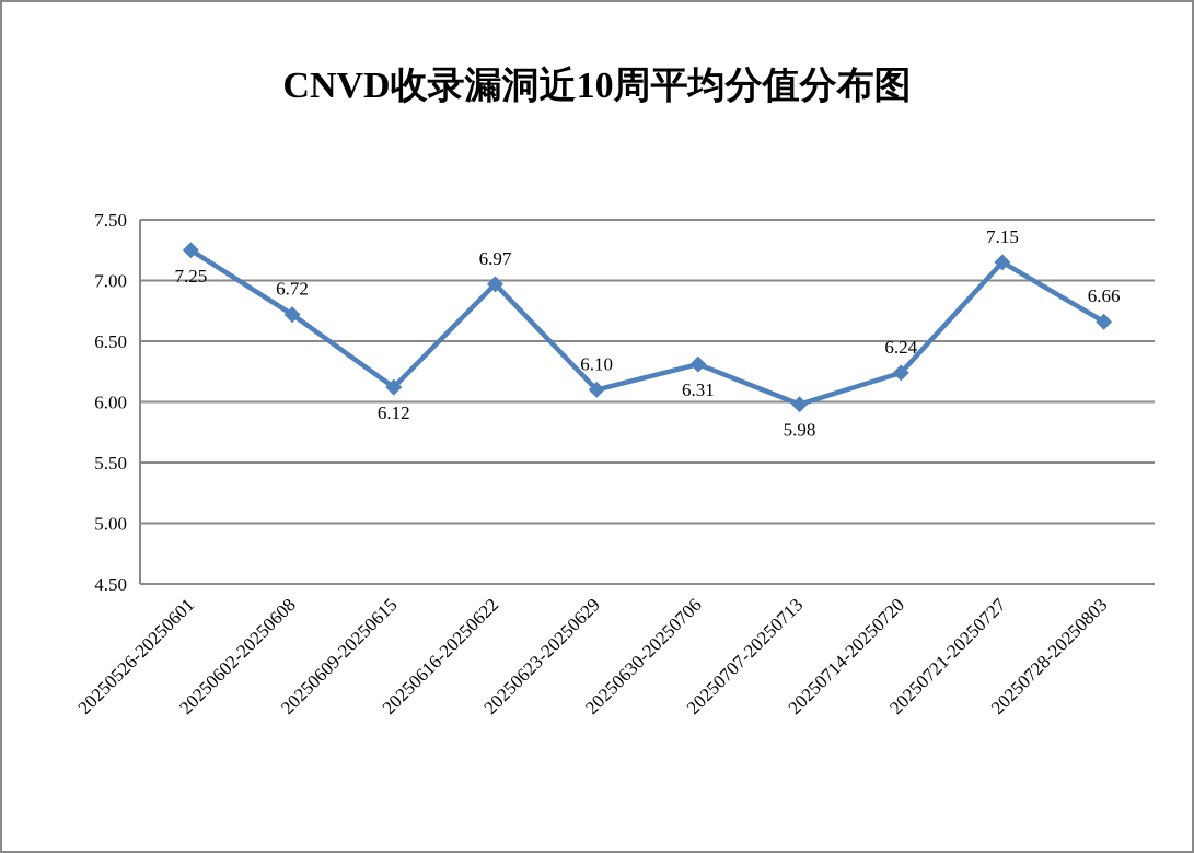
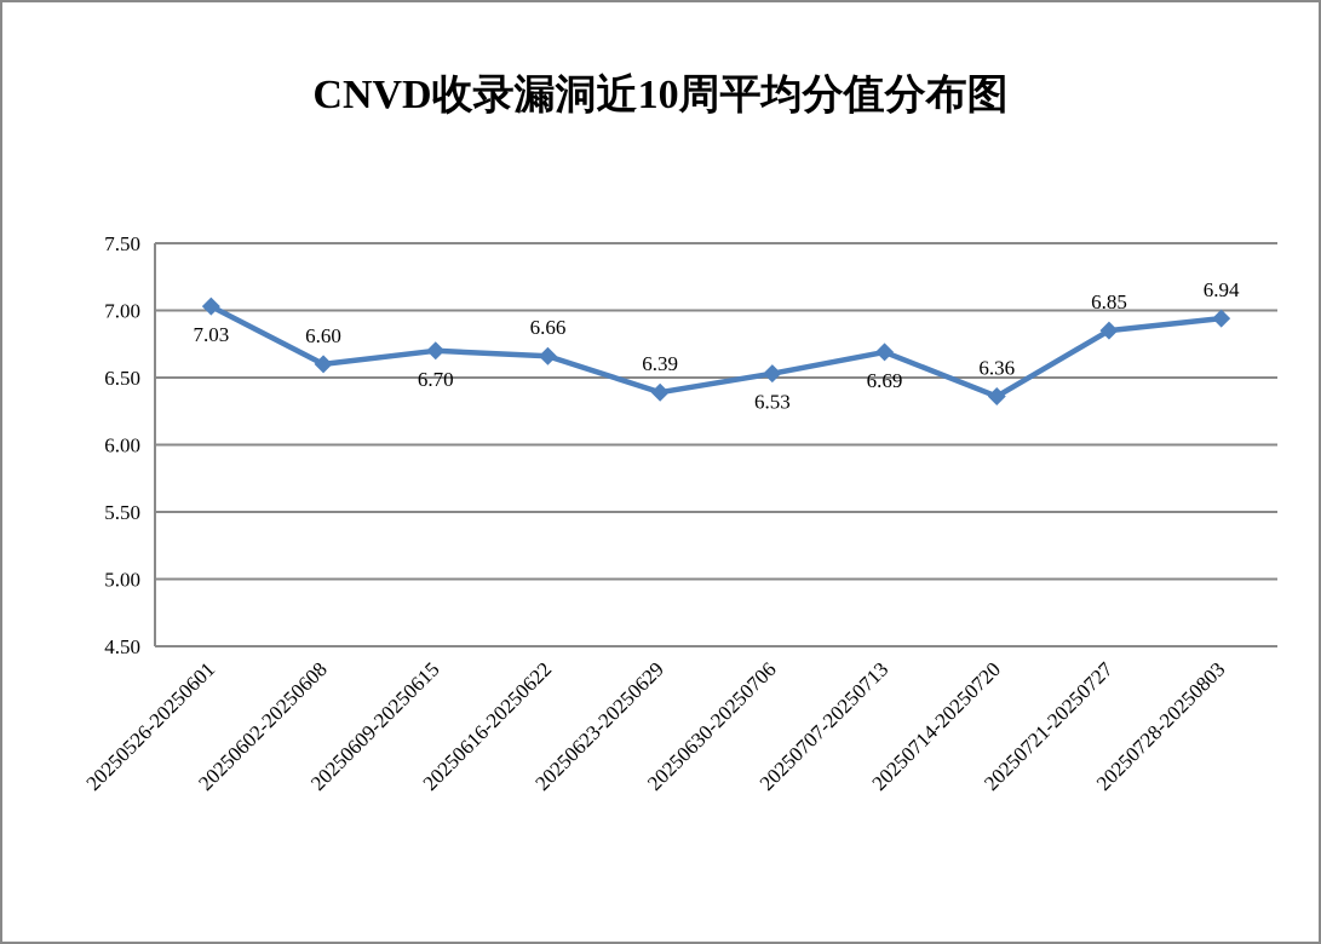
20250526-20250601: 7.25 -> 7.03
20250602-20250608: 6.72 -> 6.60
20250609-20250615: 6.12 -> 6.70
20250616-20250622: 6.97 -> 6.66
20250623-20250629: 6.10 -> 6.39
20250630-20250706: 6.31 -> 6.53
20250707-20250713: 5.98 -> 6.69
20250714-20250720: 6.24 -> 6.36
20250721-20250727: 7.15 -> 6.85
20250728-20250803: 6.66 -> 6.94
